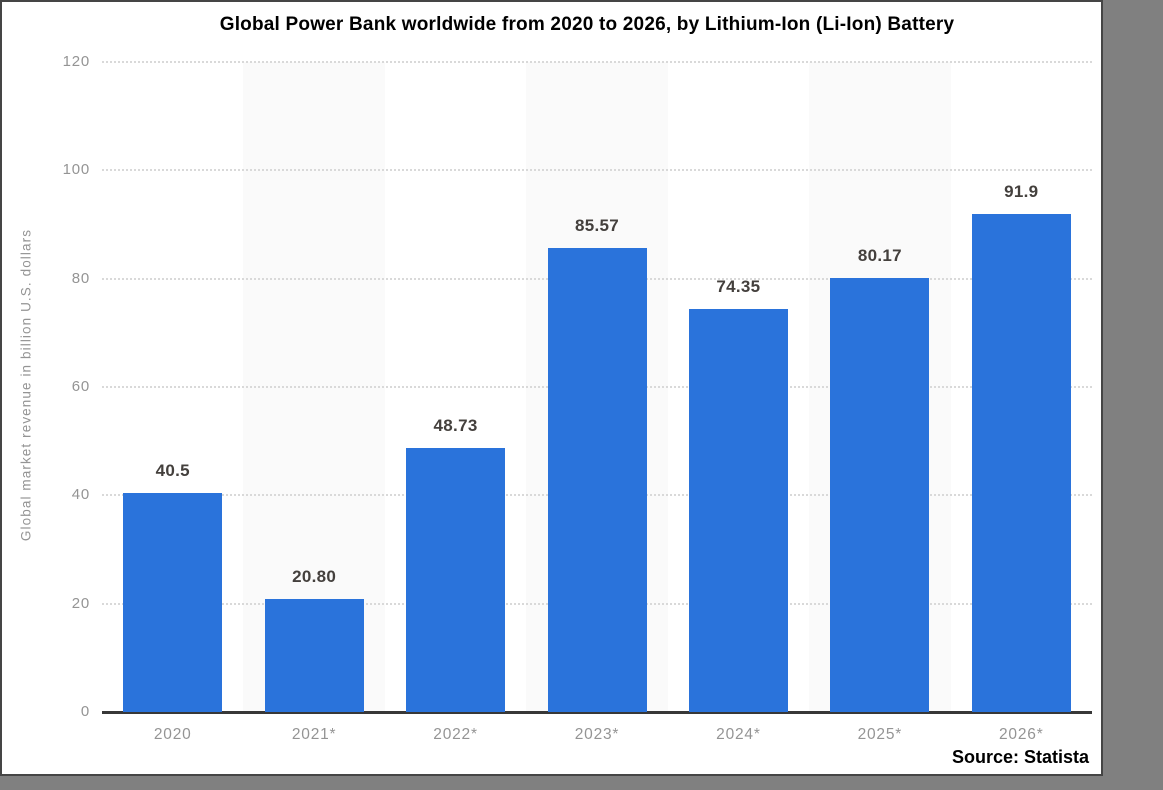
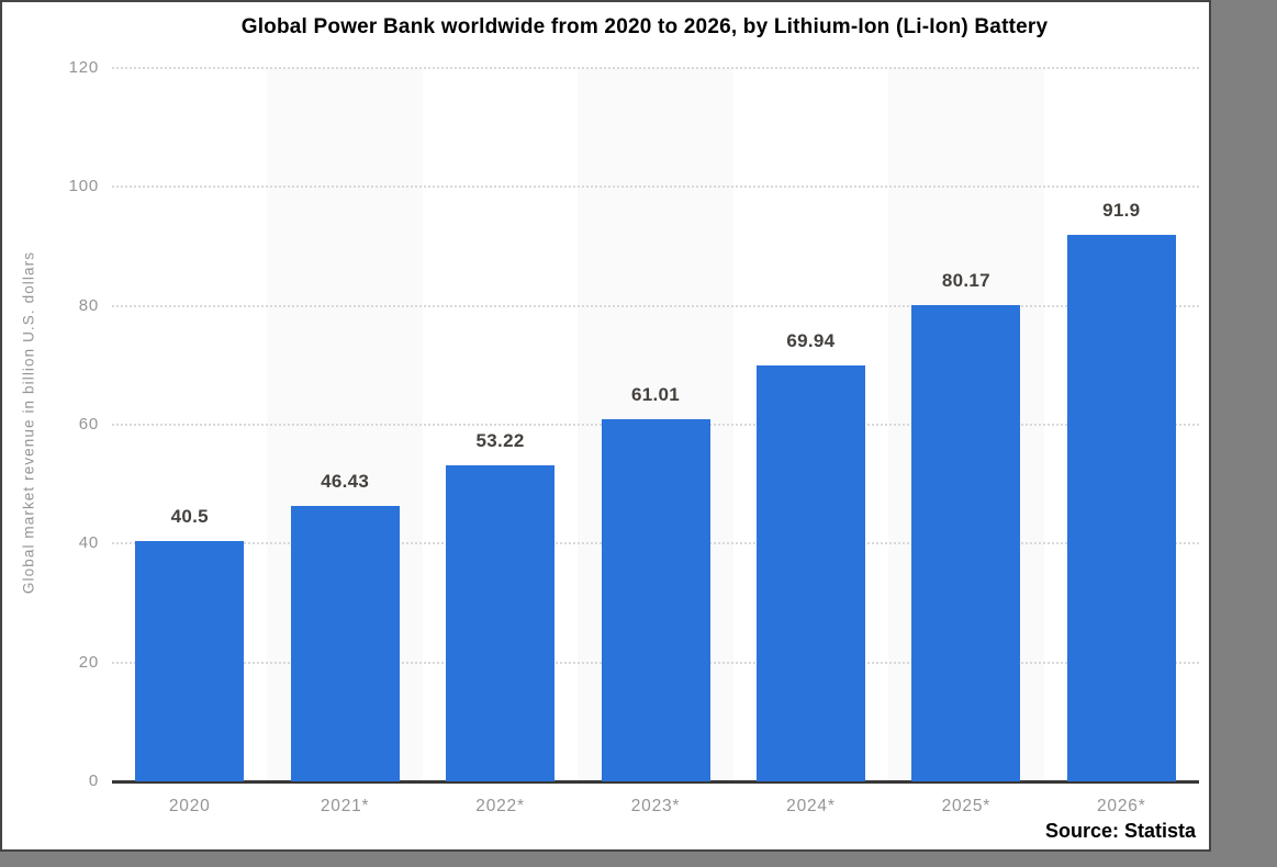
2021*: 20.80 -> 46.43
2022*: 48.73 -> 53.22
2023*: 85.57 -> 61.01
2024*: 74.35 -> 69.94
